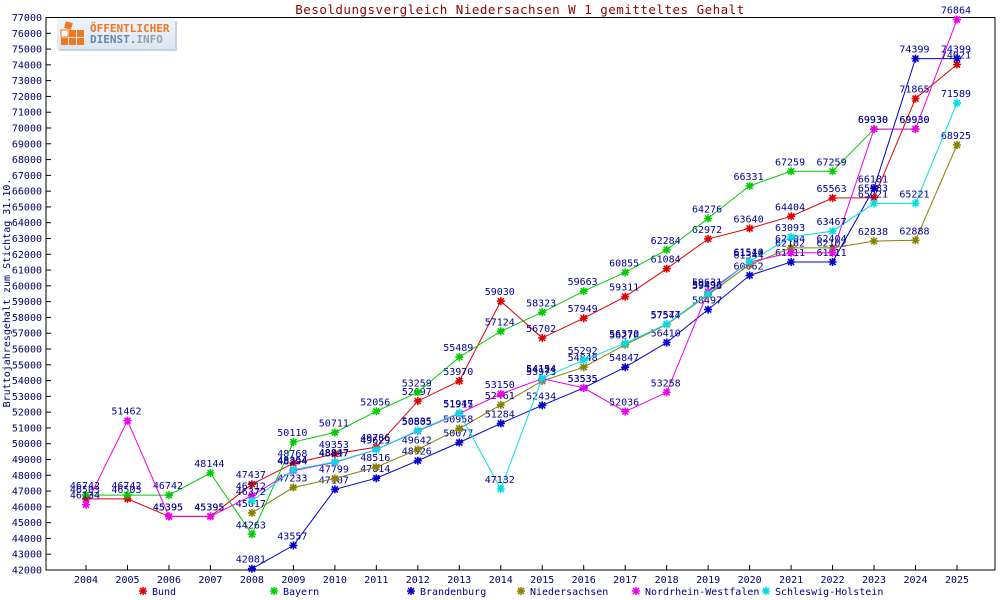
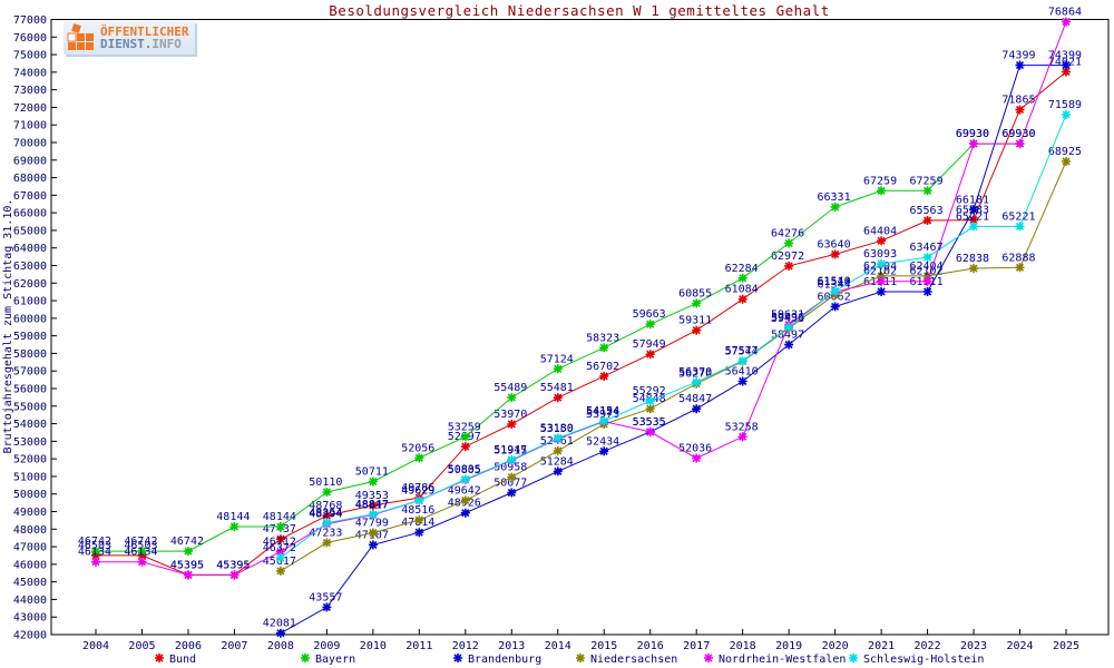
Nordrhein-Westfalen/2005: 51462 -> 46134
Bayern/2008: 44263 -> 48144
Bund/2014: 59030 -> 55481
Schleswig-Holstein/2014: 47132 -> 53180
